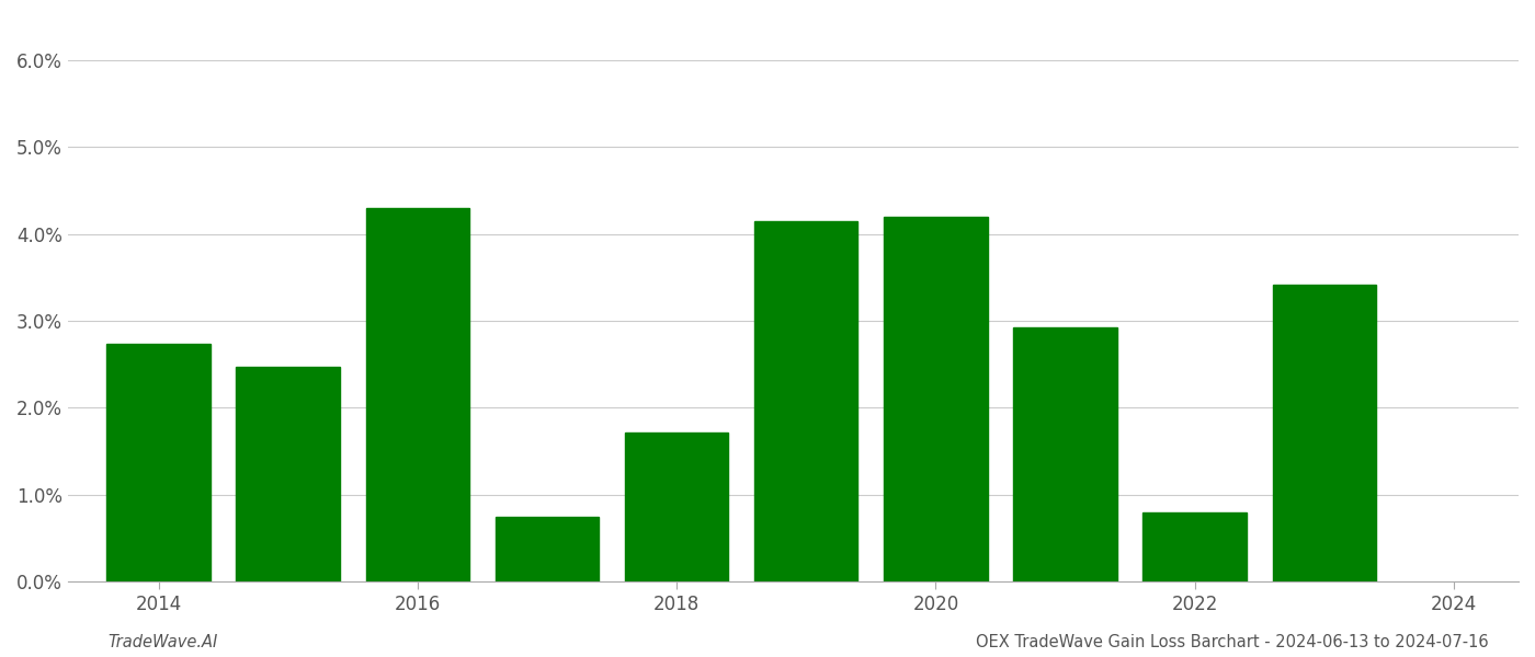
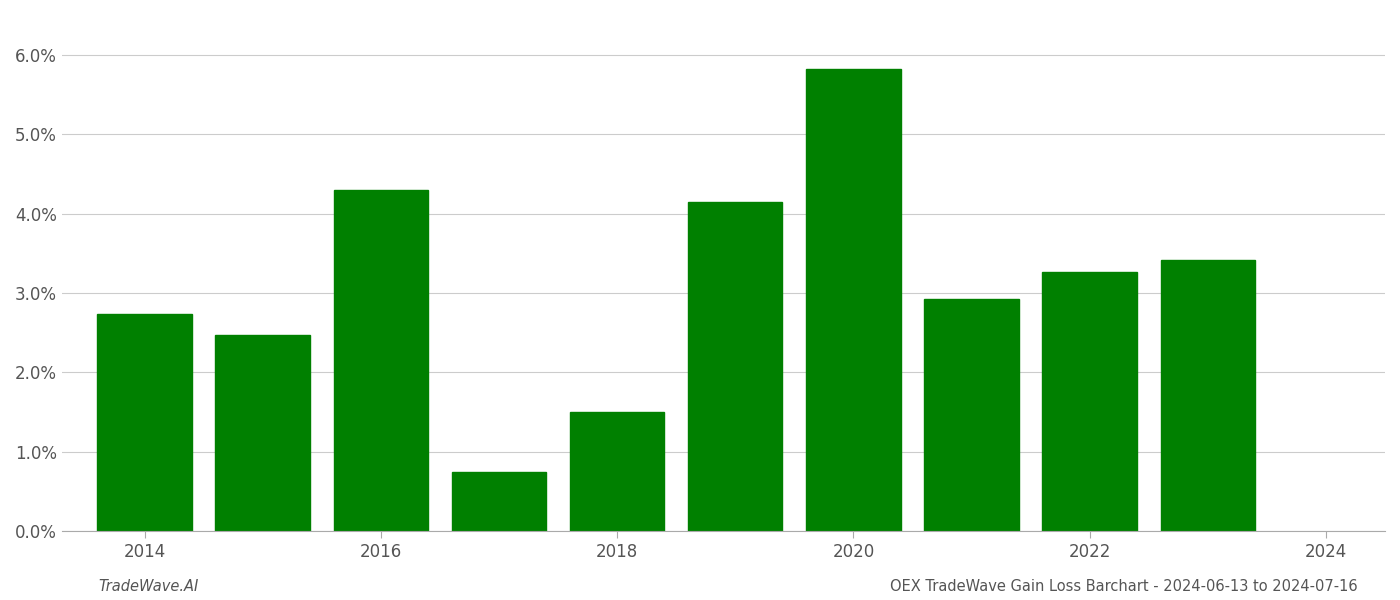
2018: 1.72% -> 1.50%
2020: 4.20% -> 5.82%
2022: 0.80% -> 3.27%
